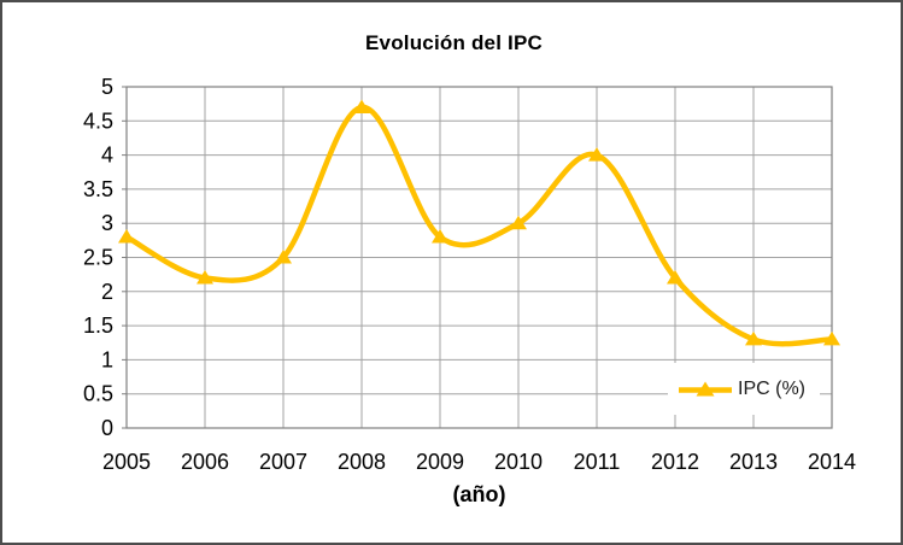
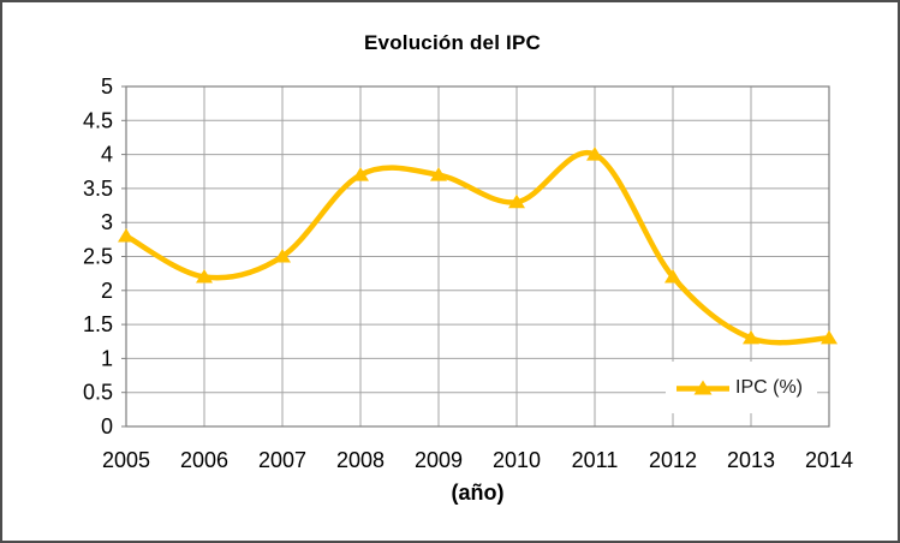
2008: 4.7 -> 3.7
2009: 2.8 -> 3.7
2010: 3.0 -> 3.3
